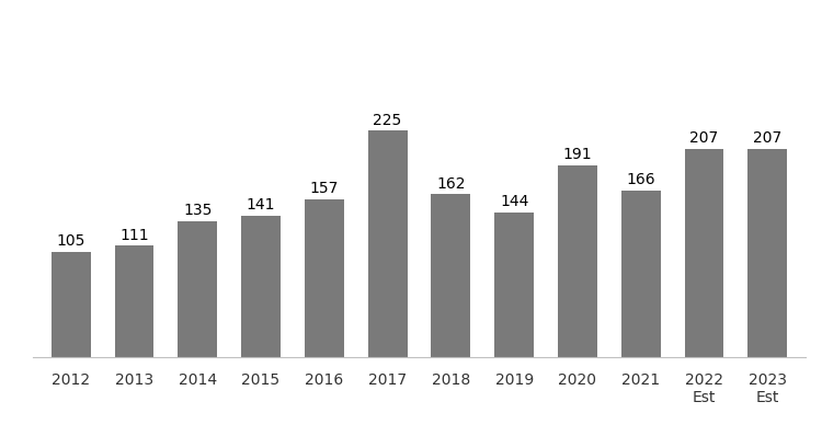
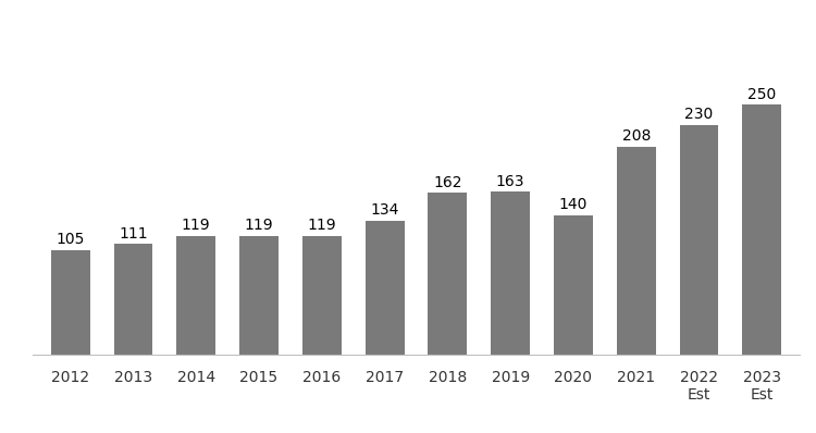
2014: 135 -> 119
2015: 141 -> 119
2016: 157 -> 119
2017: 225 -> 134
2019: 144 -> 163
2020: 191 -> 140
2021: 166 -> 208
2022 Est: 207 -> 230
2023 Est: 207 -> 250
